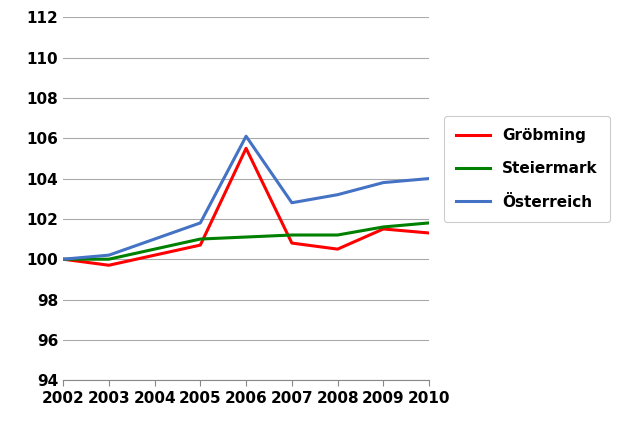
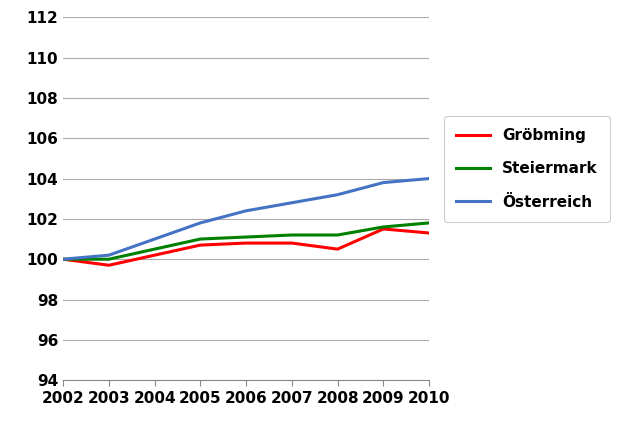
Gröbming/2006: 105.5 -> 100.8
Österreich/2006: 106.1 -> 102.4
